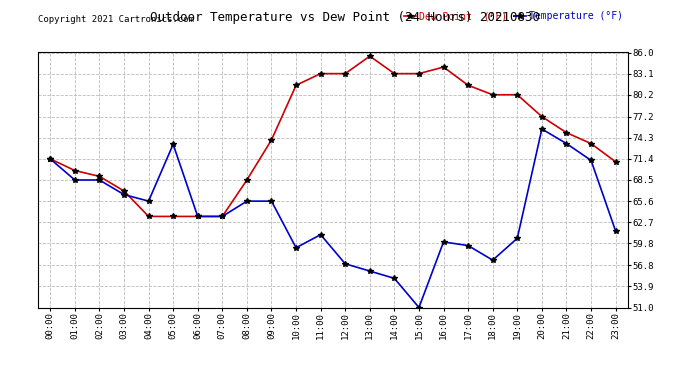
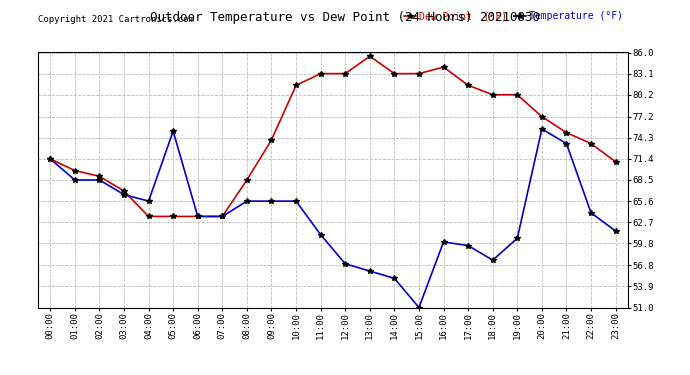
Temperature (°F)/05:00: 73.4 -> 75.2
Temperature (°F)/10:00: 59.2 -> 65.6
Temperature (°F)/22:00: 71.2 -> 64.0
